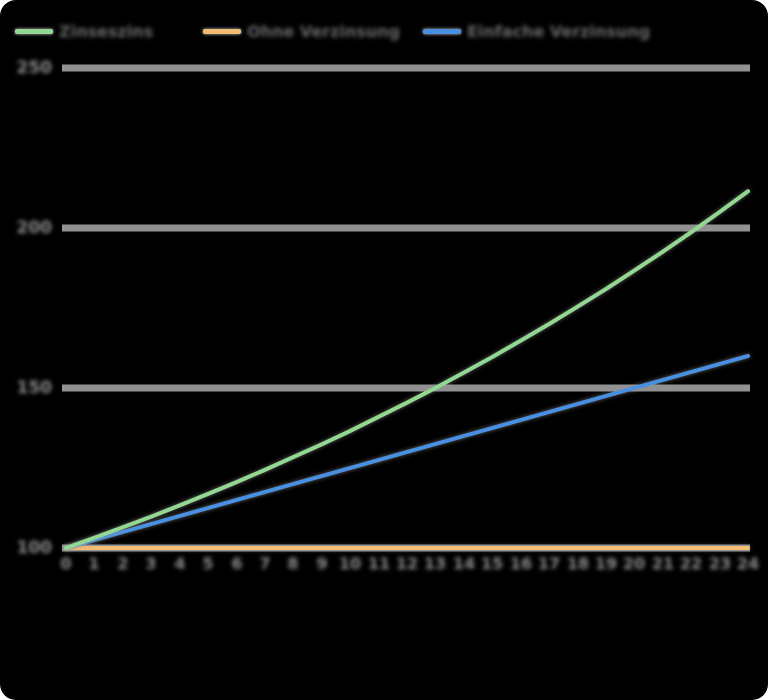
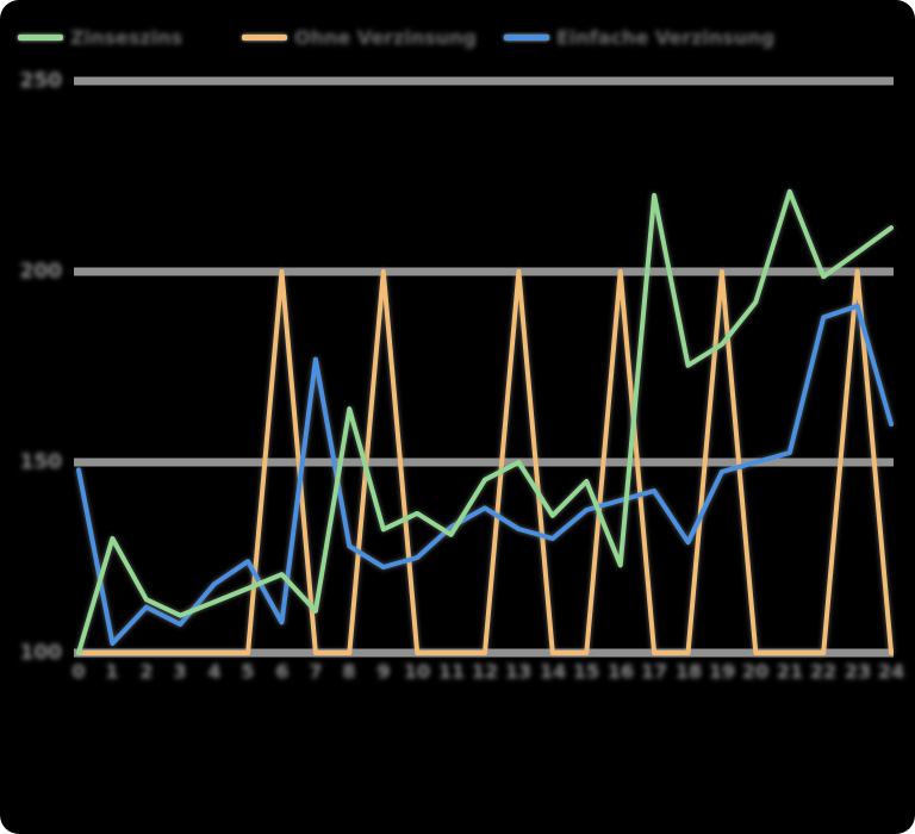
Einfache Verzinsung/0: 100 -> 148
Zinseszins/1: 103 -> 130
Zinseszins/2: 106 -> 114
Einfache Verzinsung/2: 105 -> 112
Einfache Verzinsung/4: 110 -> 118
Einfache Verzinsung/5: 112 -> 124
Ohne Verzinsung/6: 100 -> 200
Einfache Verzinsung/6: 115 -> 108
Zinseszins/7: 124 -> 111
Einfache Verzinsung/7: 118 -> 177
Zinseszins/8: 128 -> 164
Einfache Verzinsung/8: 120 -> 128
Ohne Verzinsung/9: 100 -> 200
Zinseszins/11: 141 -> 131
Einfache Verzinsung/11: 128 -> 133
Einfache Verzinsung/12: 130 -> 138
Ohne Verzinsung/13: 100 -> 200
Zinseszins/14: 155 -> 136
Einfache Verzinsung/14: 135 -> 130
Zinseszins/15: 160 -> 145
Zinseszins/16: 165 -> 123
Ohne Verzinsung/16: 100 -> 200
Zinseszins/17: 170 -> 220
Einfache Verzinsung/18: 145 -> 129
Ohne Verzinsung/19: 100 -> 200
Zinseszins/20: 187 -> 192
Zinseszins/21: 193 -> 221
Einfache Verzinsung/22: 155 -> 188
Ohne Verzinsung/23: 100 -> 200
Einfache Verzinsung/23: 158 -> 191
